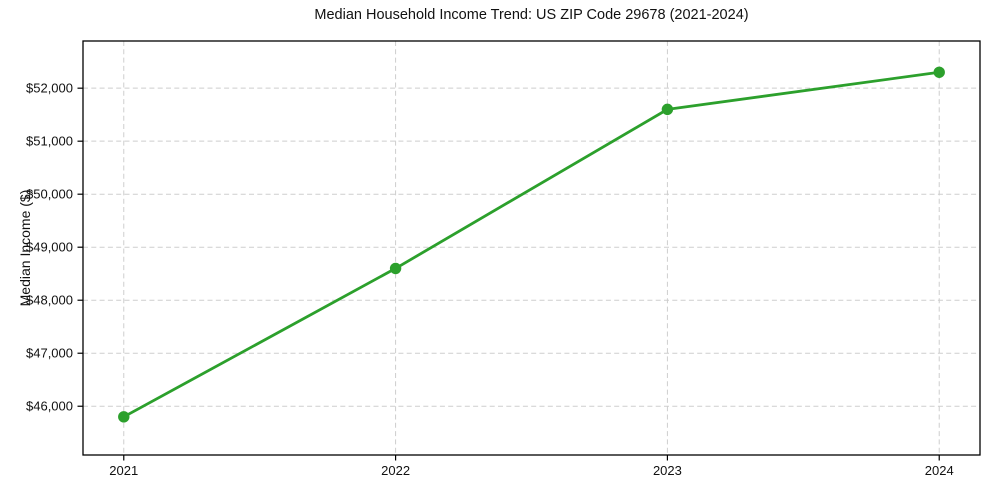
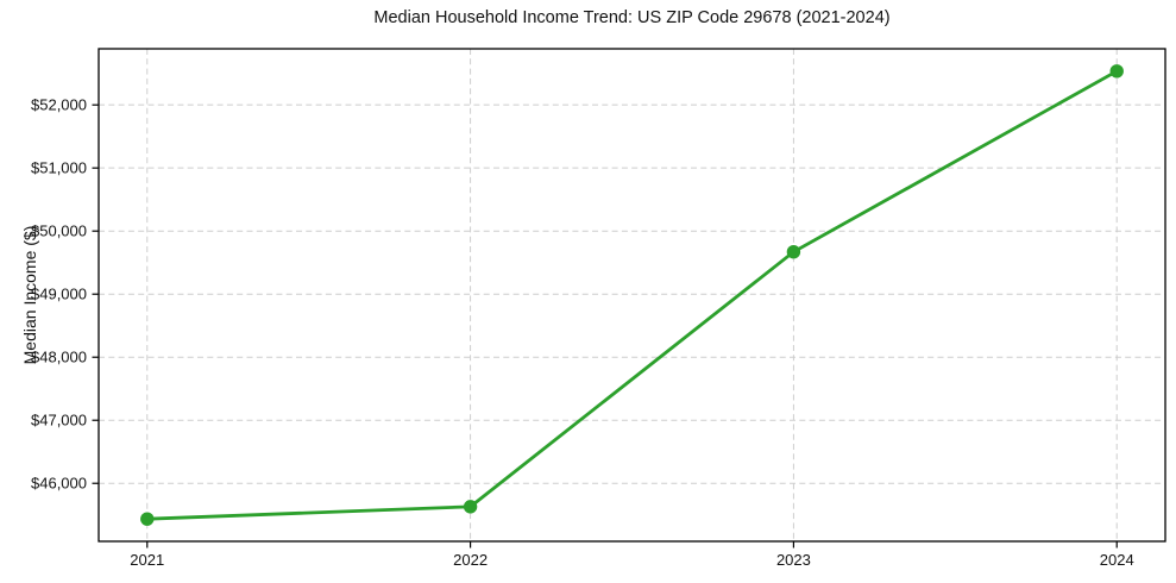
2021: $45800 -> $45400
2022: $48600 -> $45600
2023: $51600 -> $49700
2024: $52300 -> $52500
